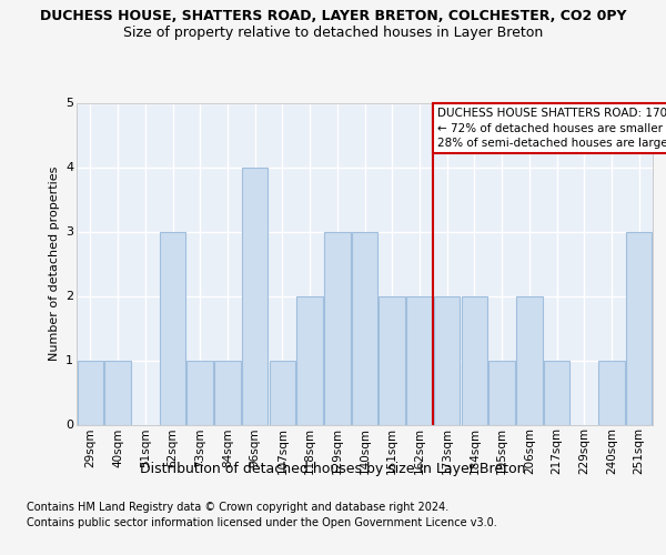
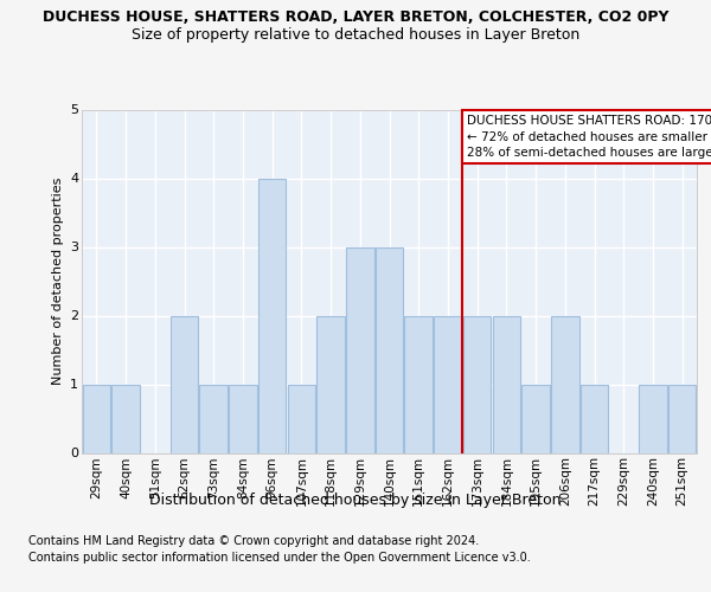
62sqm: 3 -> 2
251sqm: 3 -> 1
